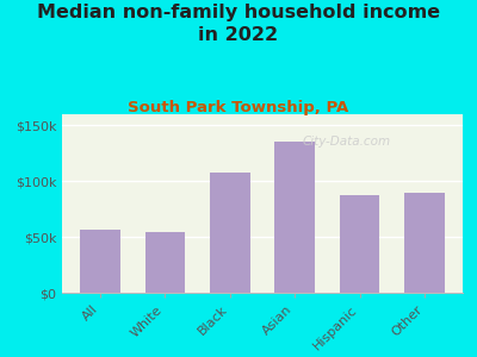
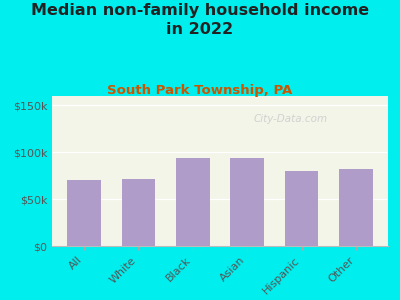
All: $57k -> $70k
White: $54k -> $72k
Black: $108k -> $94k
Asian: $135k -> $94k
Hispanic: $87k -> $80k
Other: $90k -> $82k
